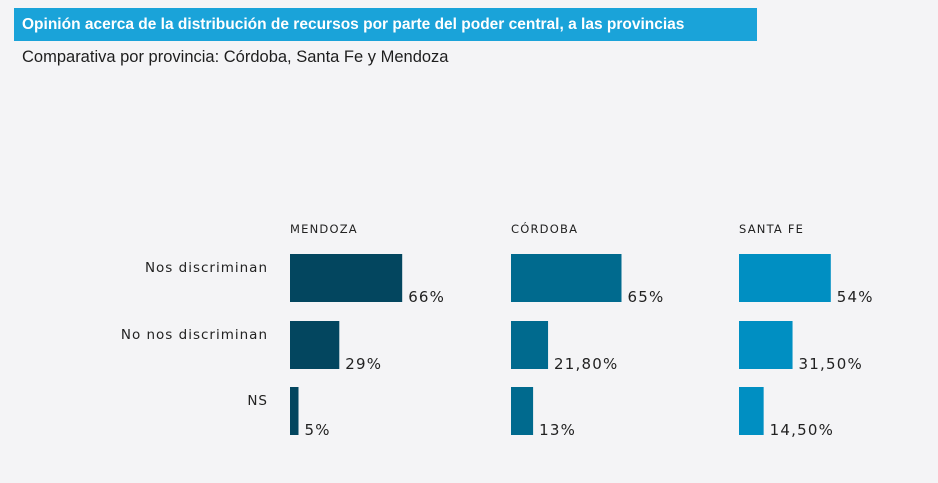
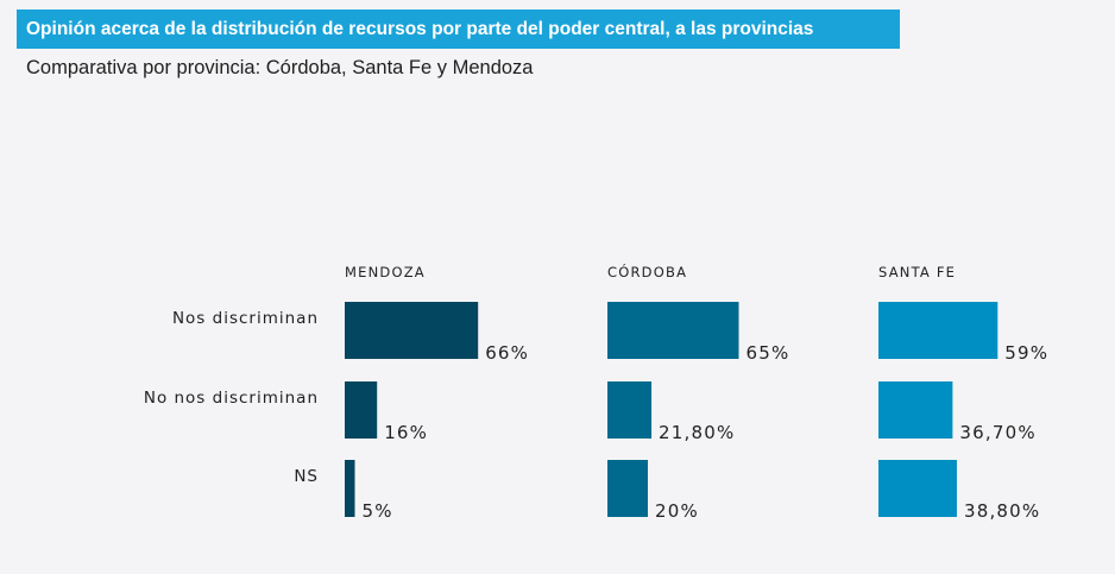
SANTA FE/Nos discriminan: 54% -> 59%
MENDOZA/No nos discriminan: 29% -> 16%
SANTA FE/No nos discriminan: 31,50% -> 36,70%
CÓRDOBA/NS: 13% -> 20%
SANTA FE/NS: 14,50% -> 38,80%
